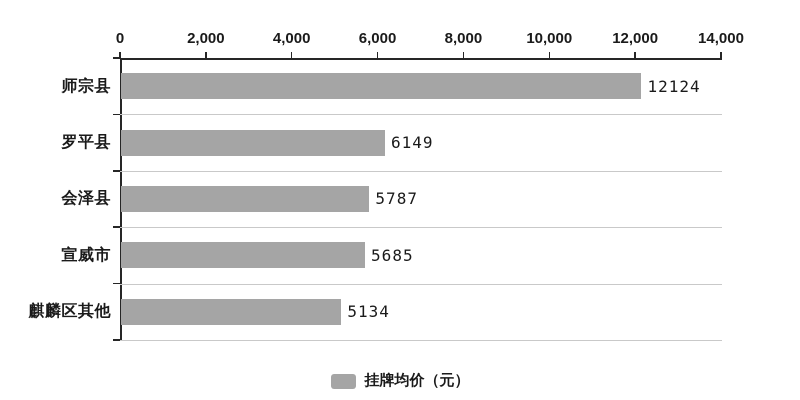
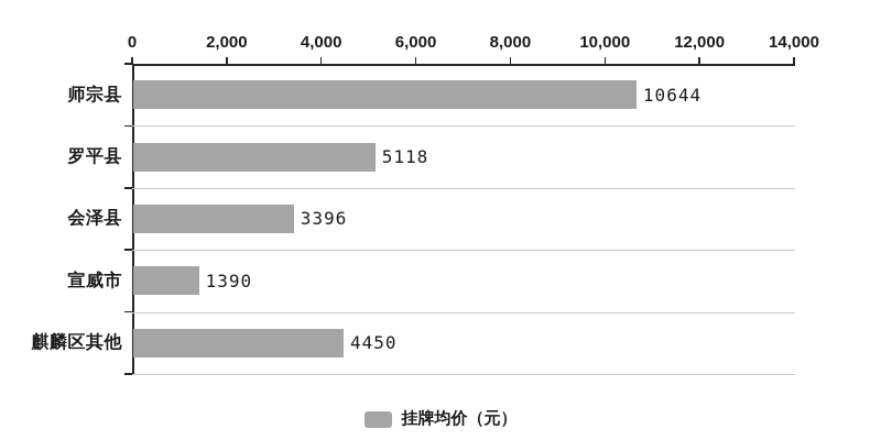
师宗县: 12124 -> 10644
罗平县: 6149 -> 5118
会泽县: 5787 -> 3396
宣威市: 5685 -> 1390
麒麟区其他: 5134 -> 4450
